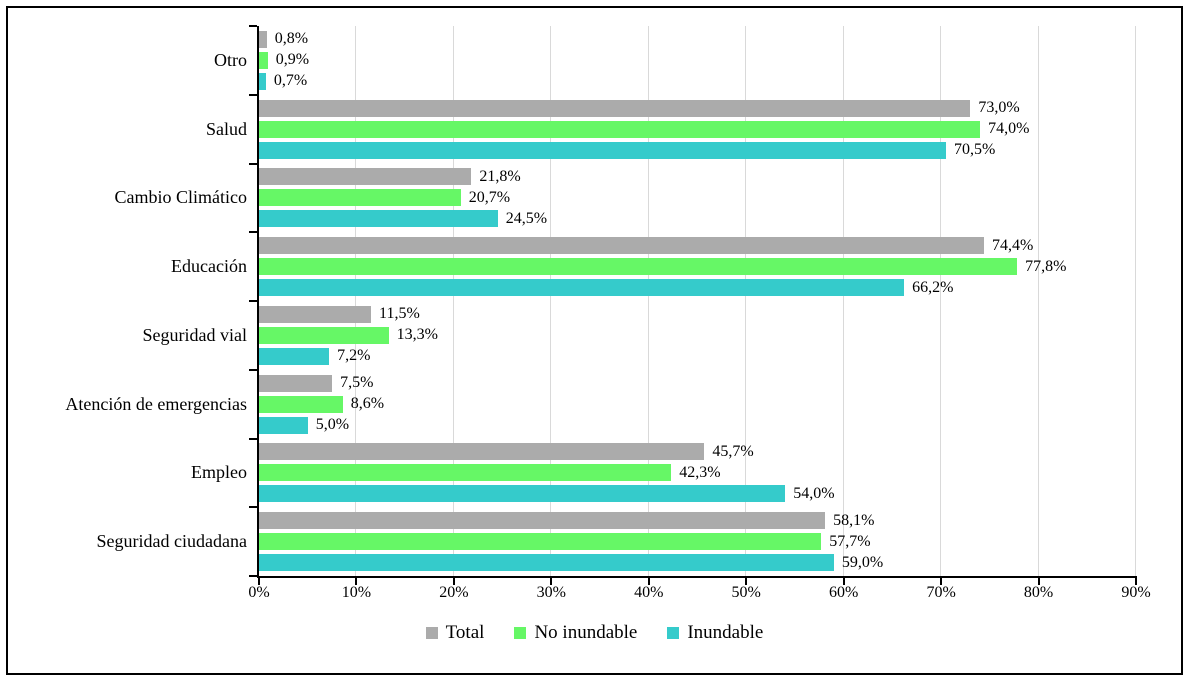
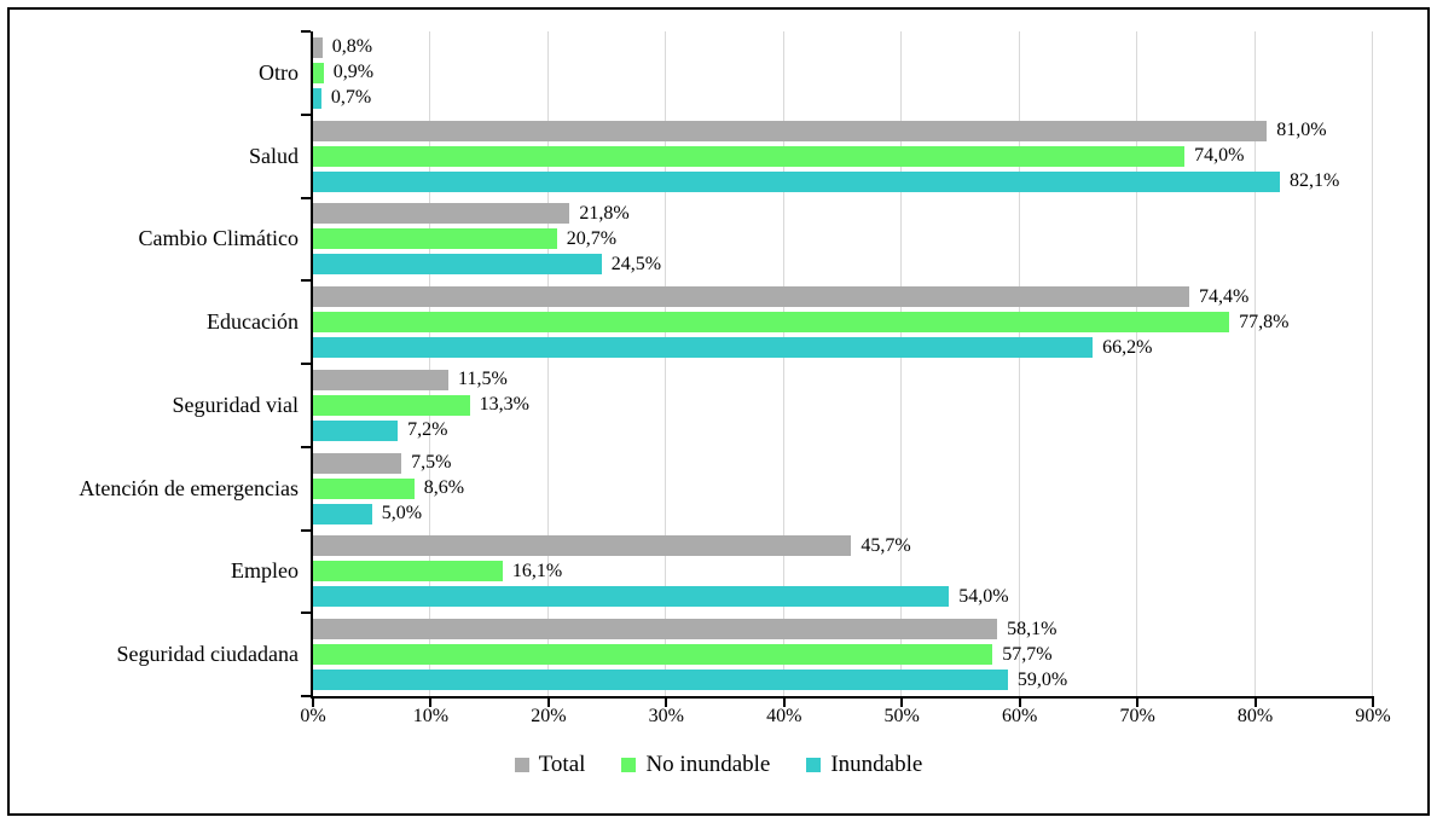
Total/Salud: 73,0% -> 81,0%
Inundable/Salud: 70,5% -> 82,1%
No inundable/Empleo: 42,3% -> 16,1%
